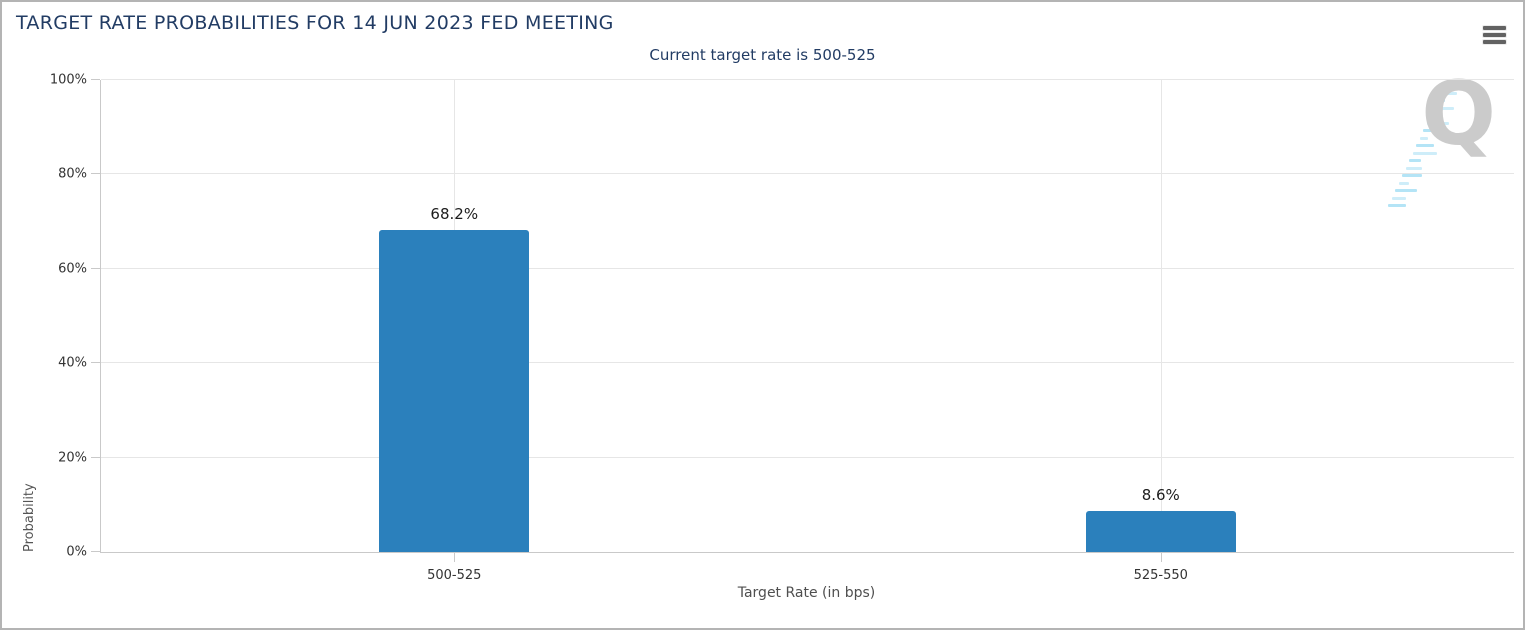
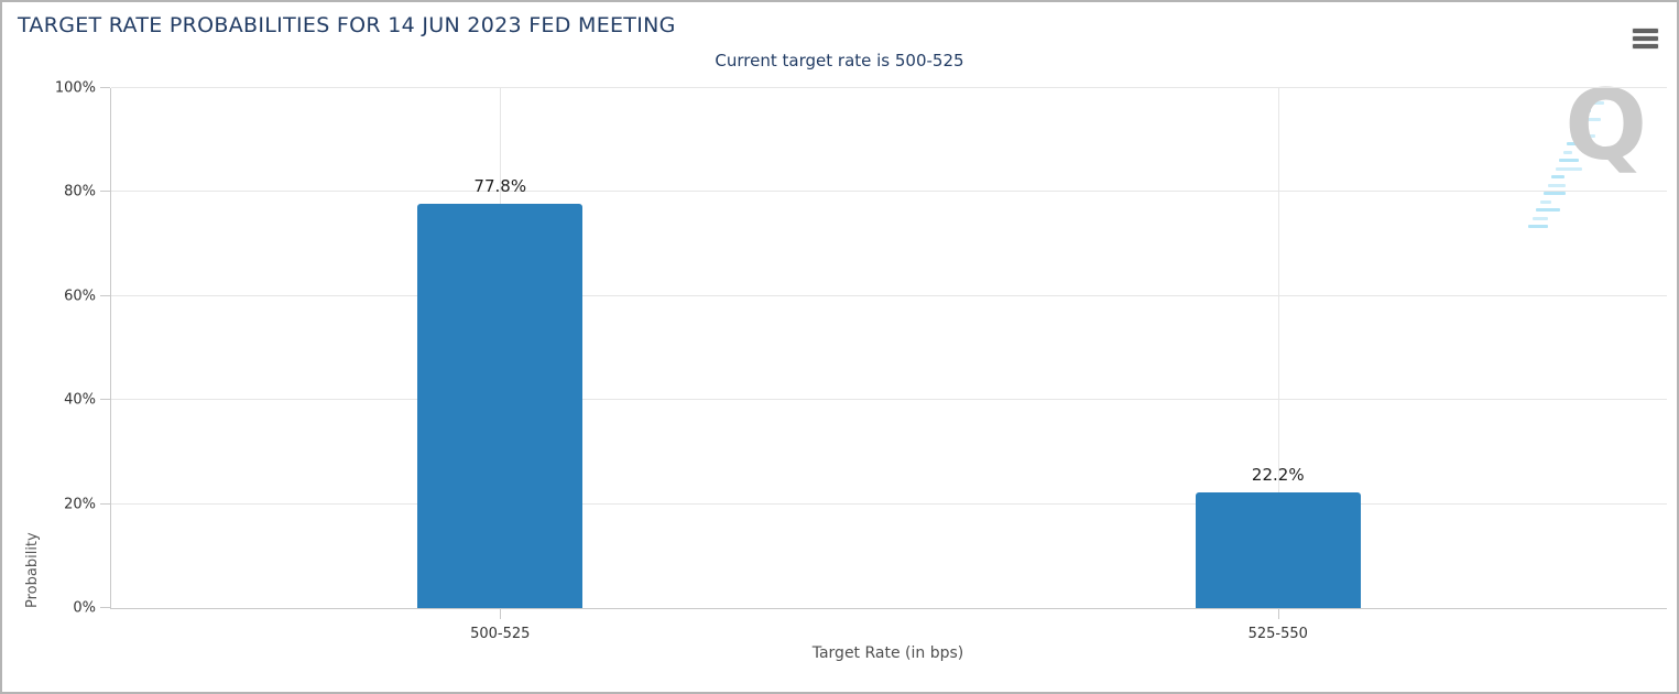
500-525: 68.2% -> 77.8%
525-550: 8.6% -> 22.2%
